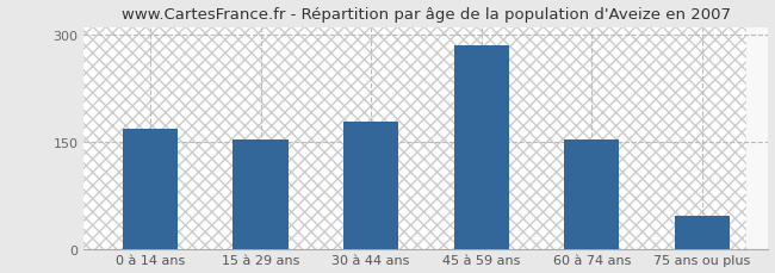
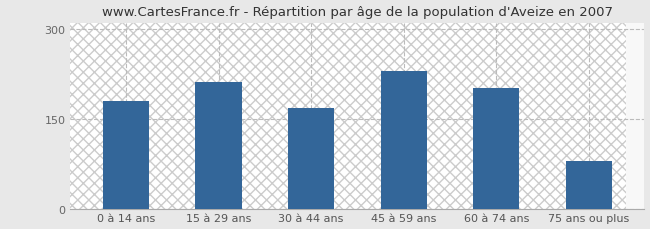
0 à 14 ans: 168 -> 180
15 à 29 ans: 153 -> 212
30 à 44 ans: 178 -> 168
45 à 59 ans: 284 -> 230
60 à 74 ans: 153 -> 202
75 ans ou plus: 46 -> 80
